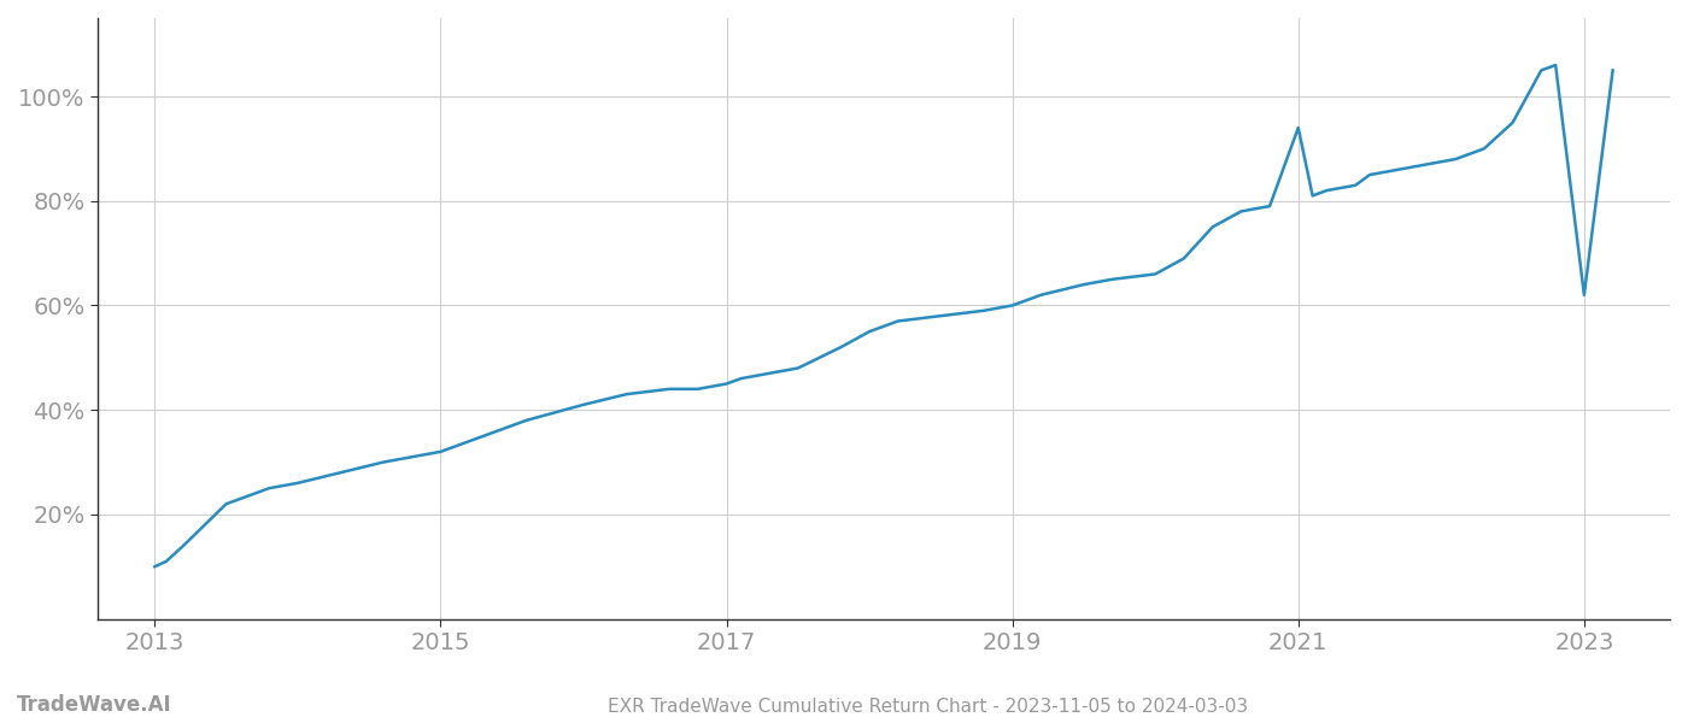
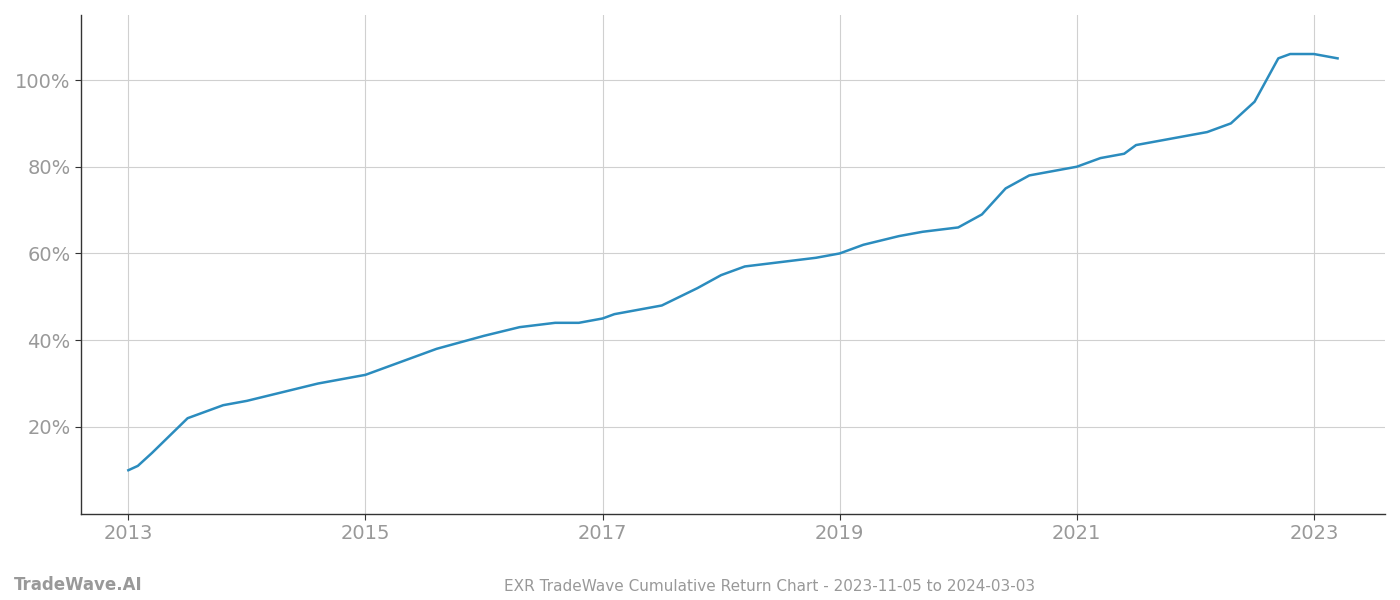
2021: 94% -> 80%
2023: 62% -> 106%
